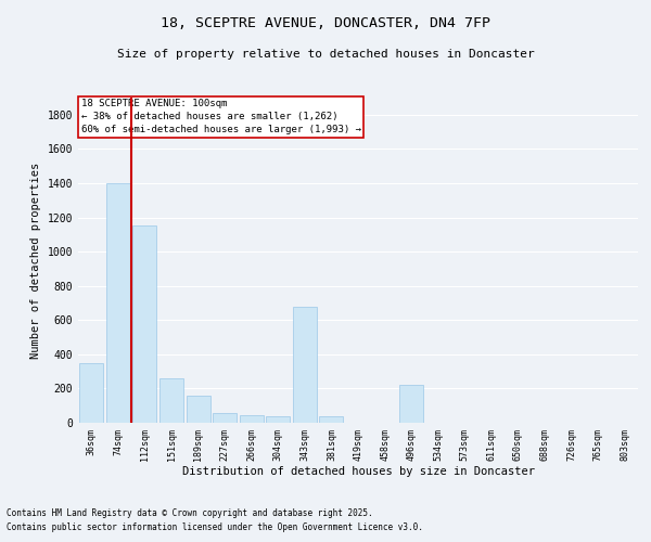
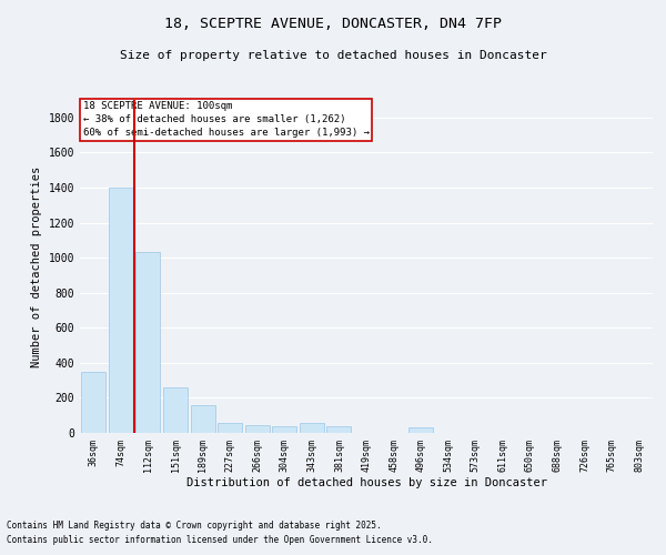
112sqm: 1150 -> 1030
343sqm: 680 -> 60
496sqm: 220 -> 30
